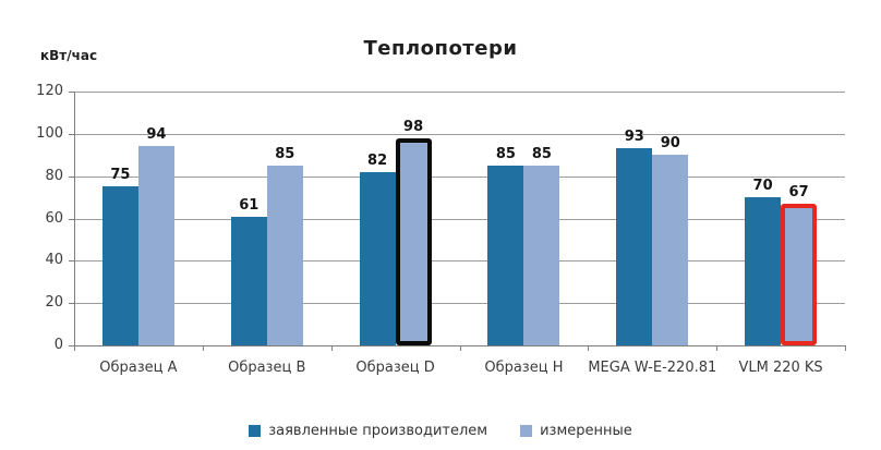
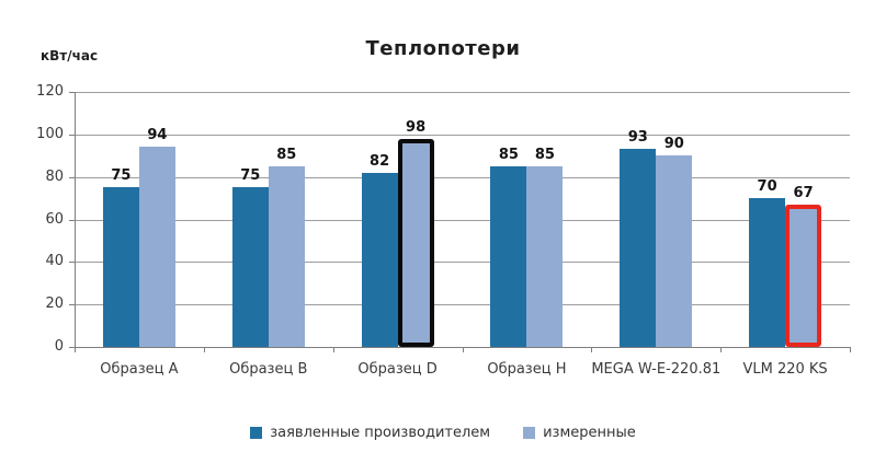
заявленные производителем/Образец B: 61 -> 75
